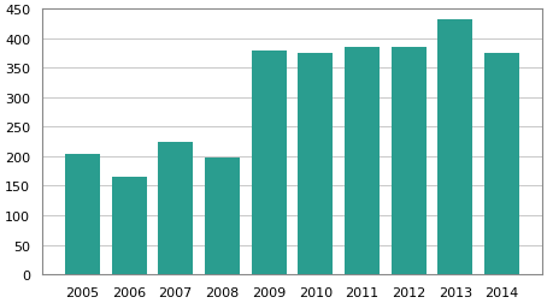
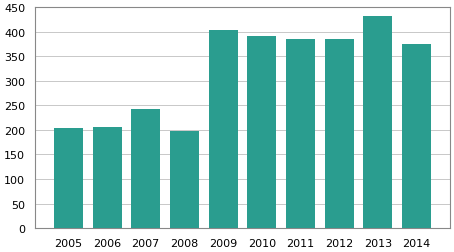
2006: 165 -> 205
2007: 225 -> 242
2009: 380 -> 404
2010: 375 -> 391
